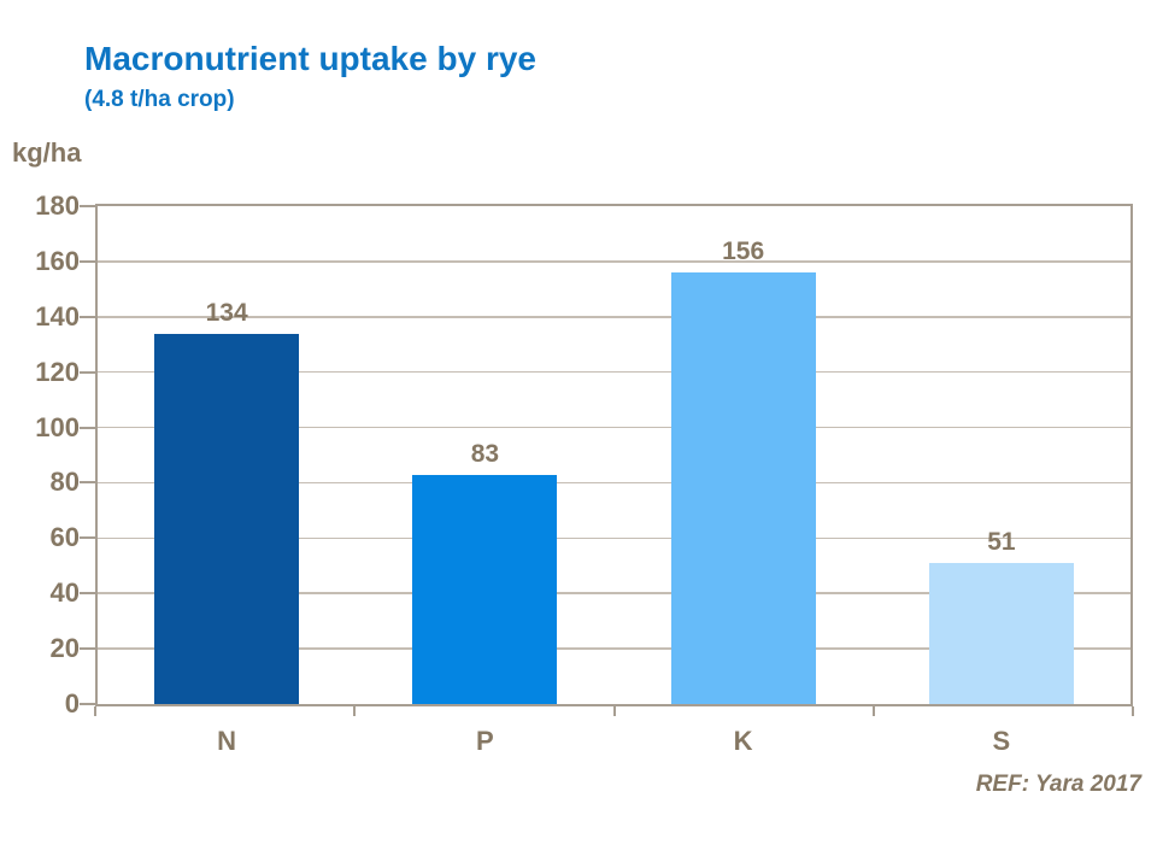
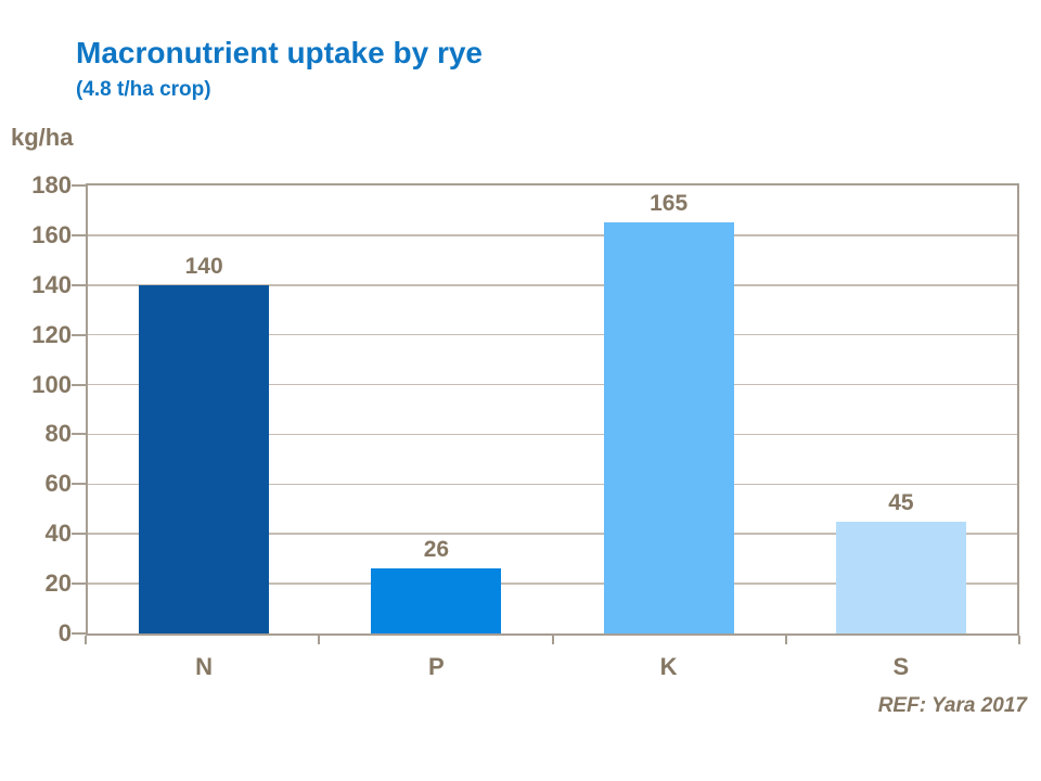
N: 134 -> 140
P: 83 -> 26
K: 156 -> 165
S: 51 -> 45
